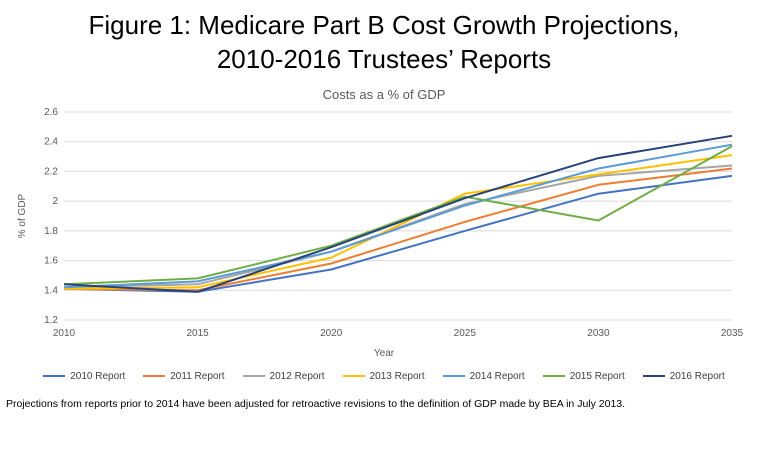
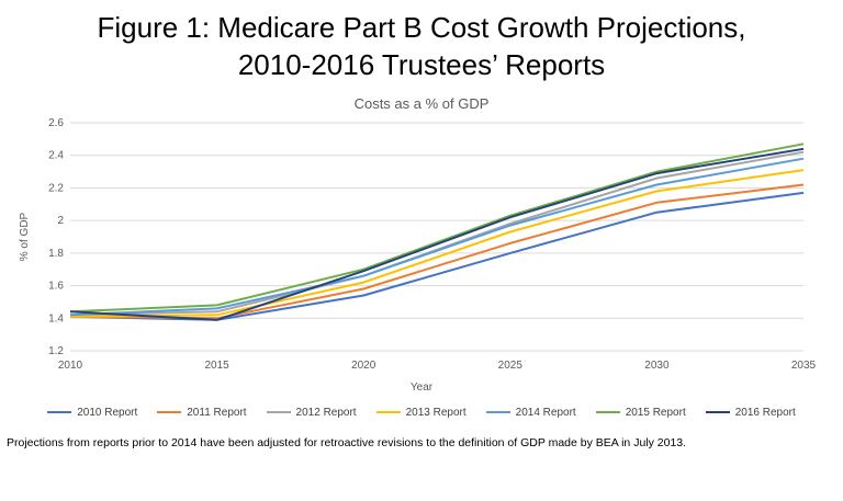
2013 Report/2025: 2.05 -> 1.93
2012 Report/2030: 2.17 -> 2.26
2015 Report/2030: 1.87 -> 2.30
2012 Report/2035: 2.24 -> 2.42
2015 Report/2035: 2.37 -> 2.47
